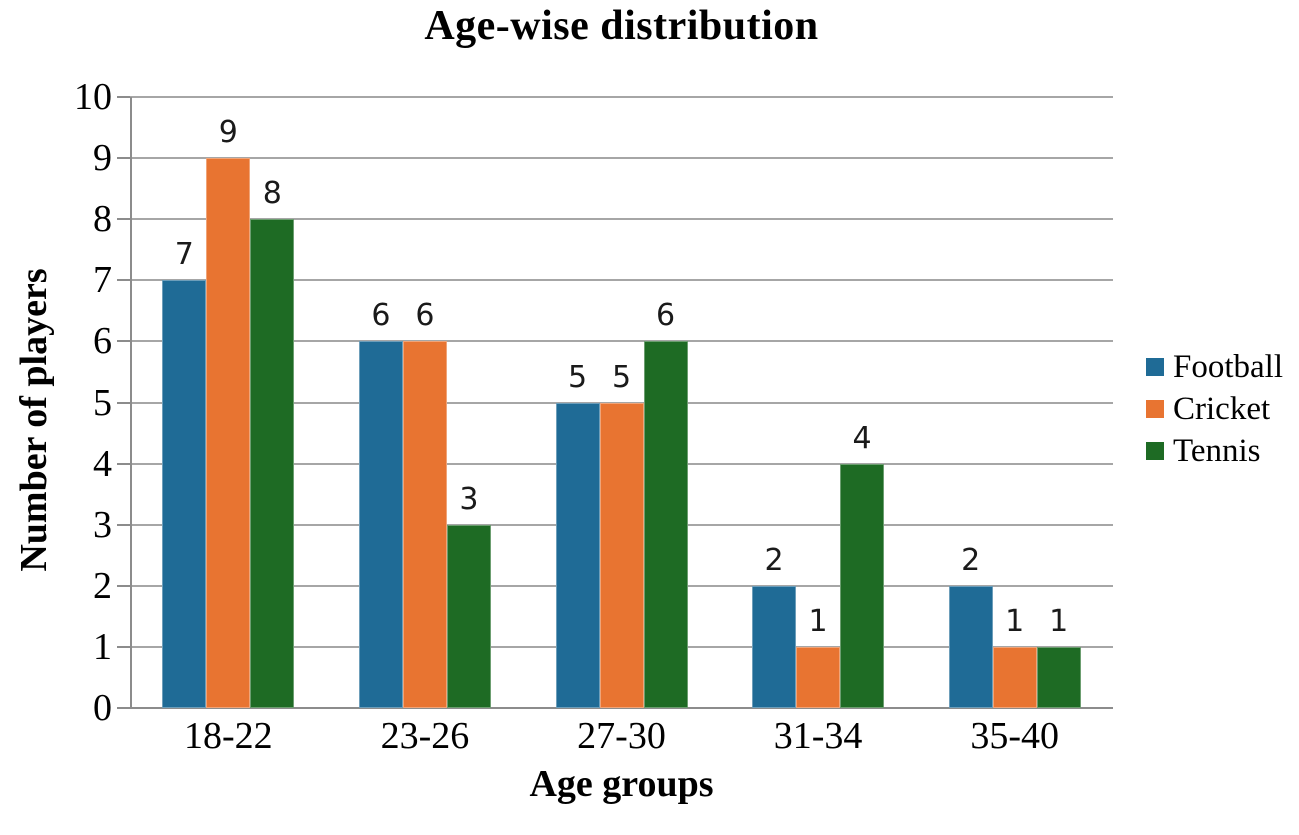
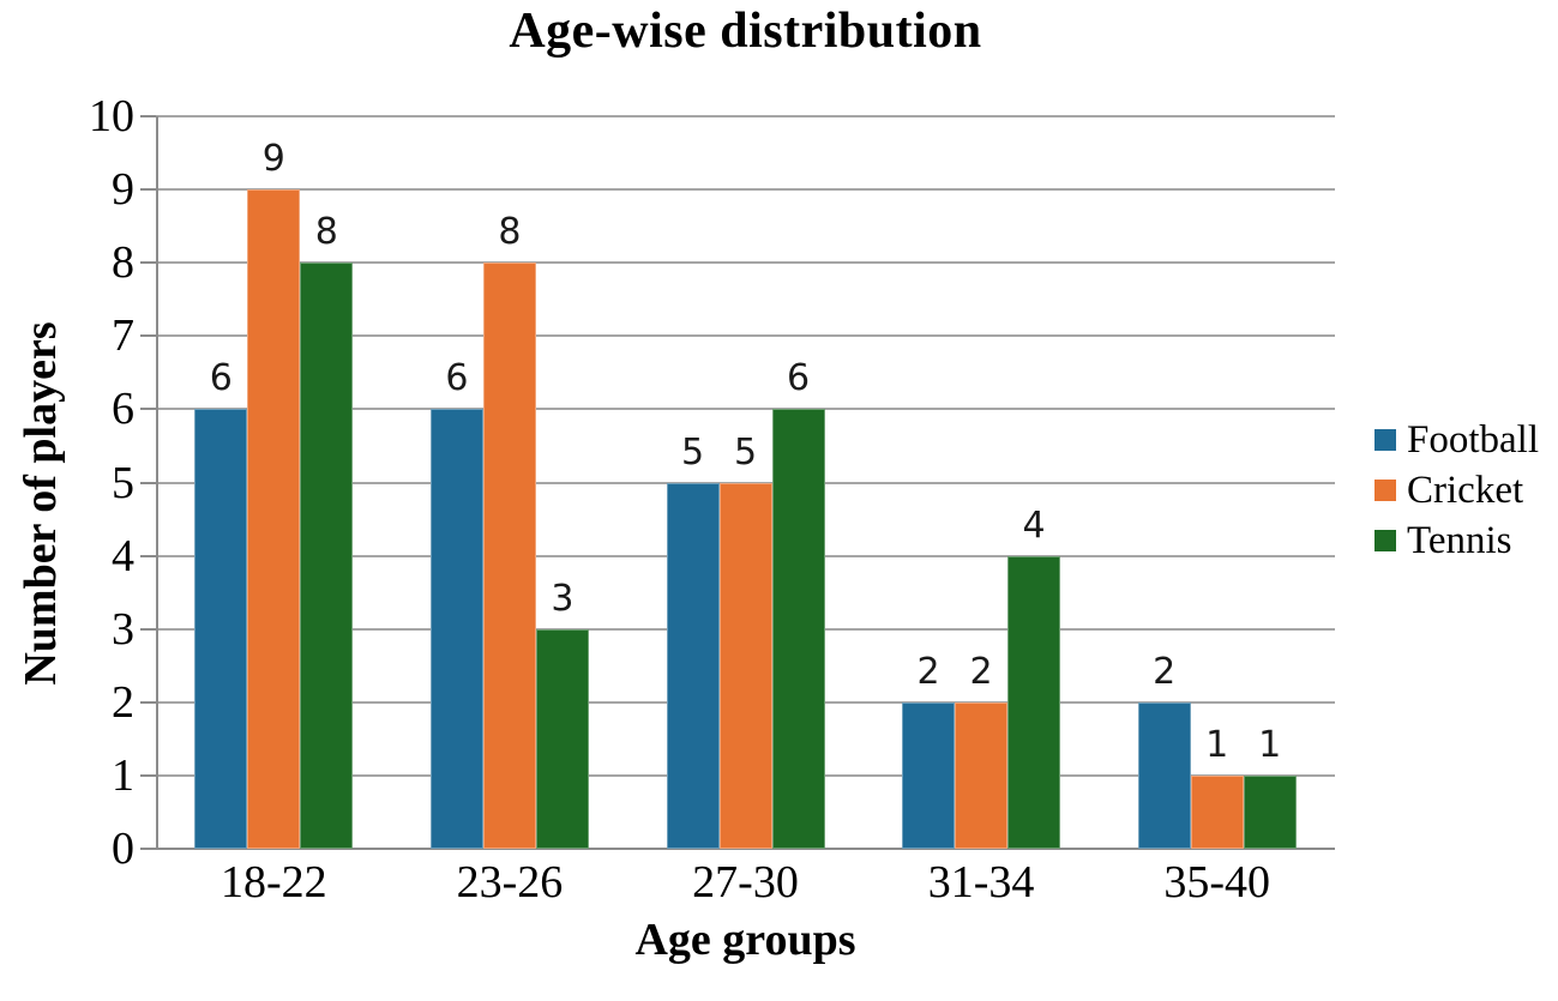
Football/18-22: 7 -> 6
Cricket/23-26: 6 -> 8
Cricket/31-34: 1 -> 2
